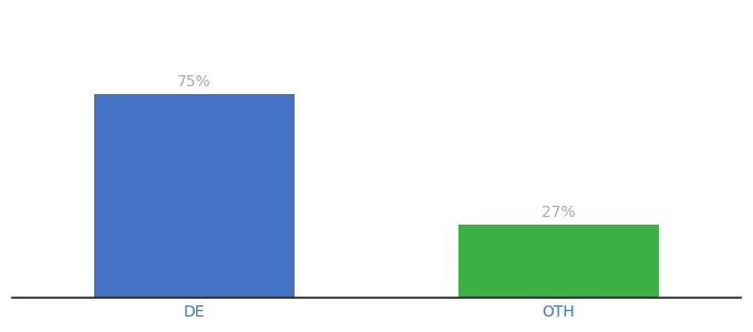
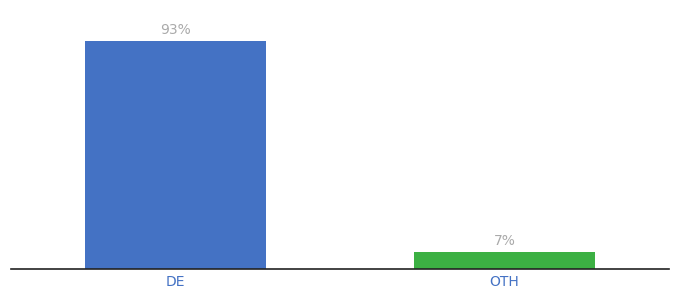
DE: 75% -> 93%
OTH: 27% -> 7%
